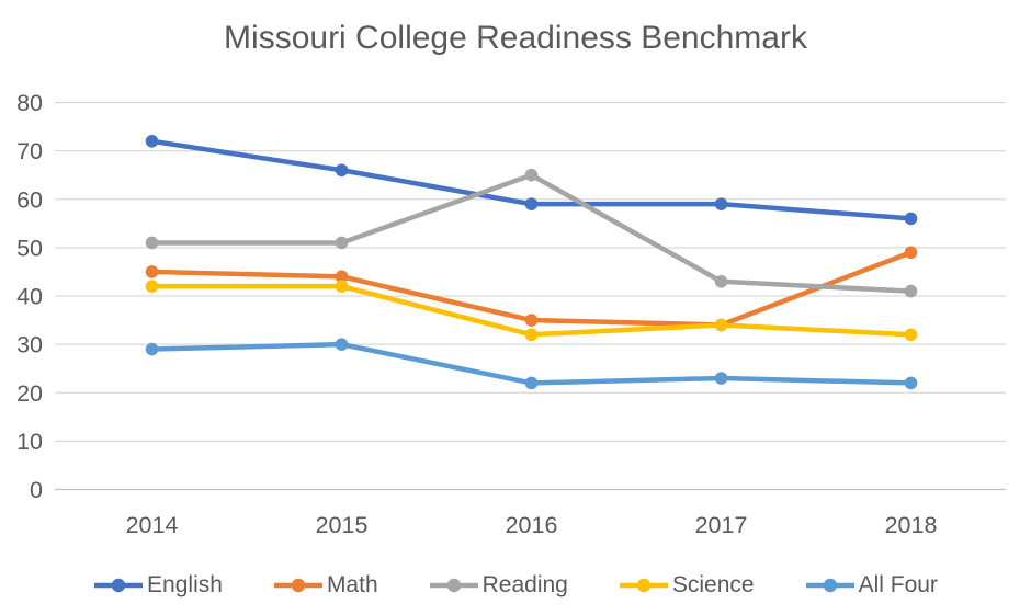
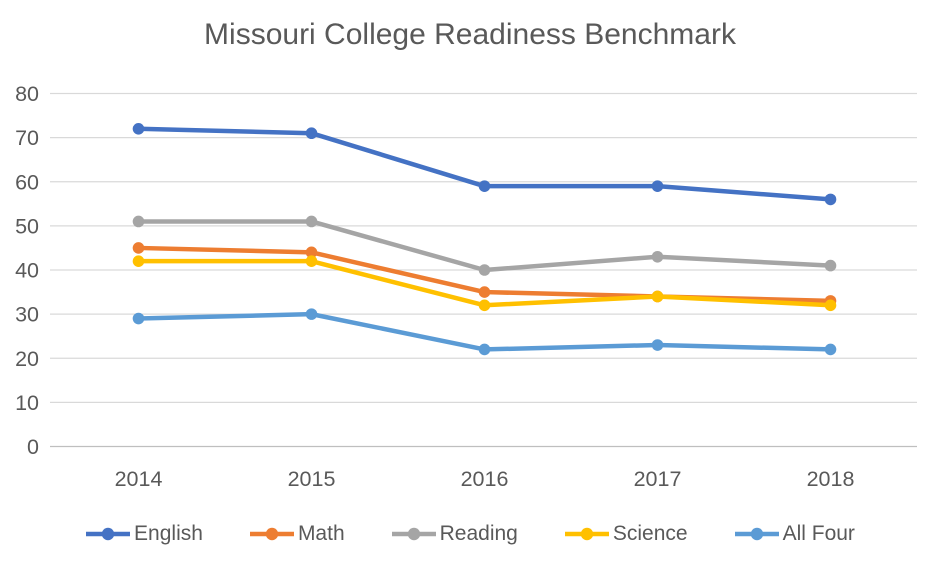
English/2015: 66 -> 71
Reading/2016: 65 -> 40
Math/2018: 49 -> 33
